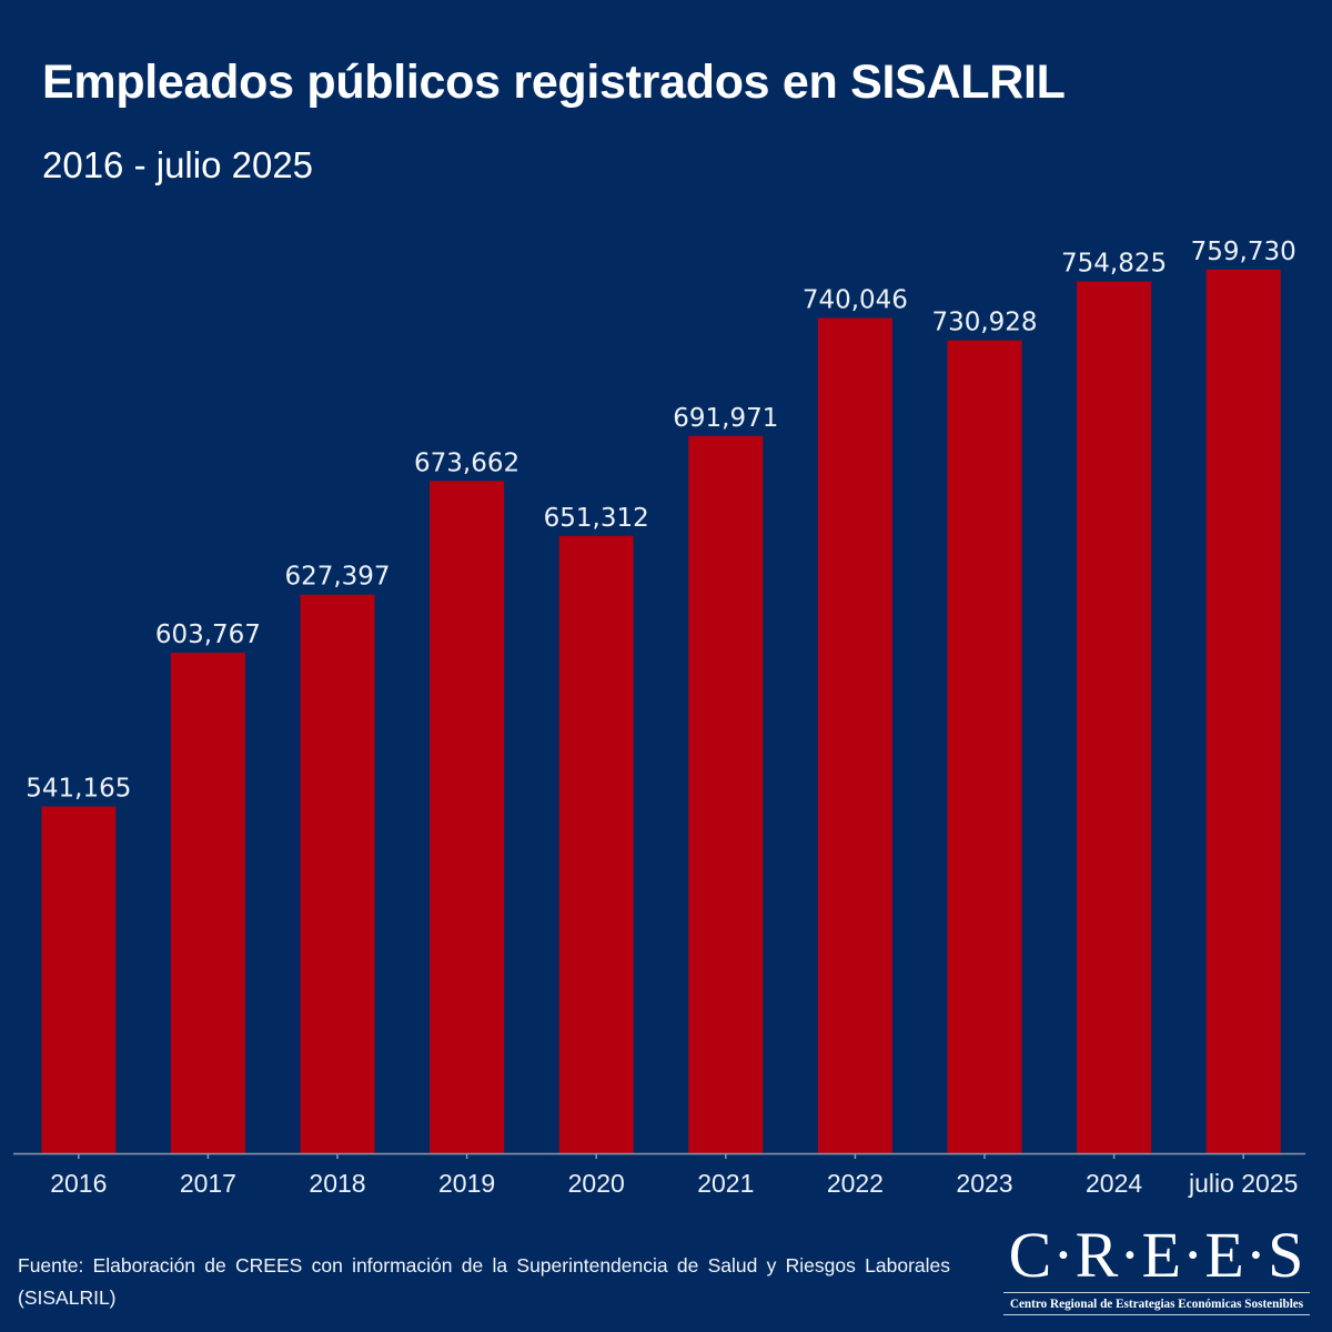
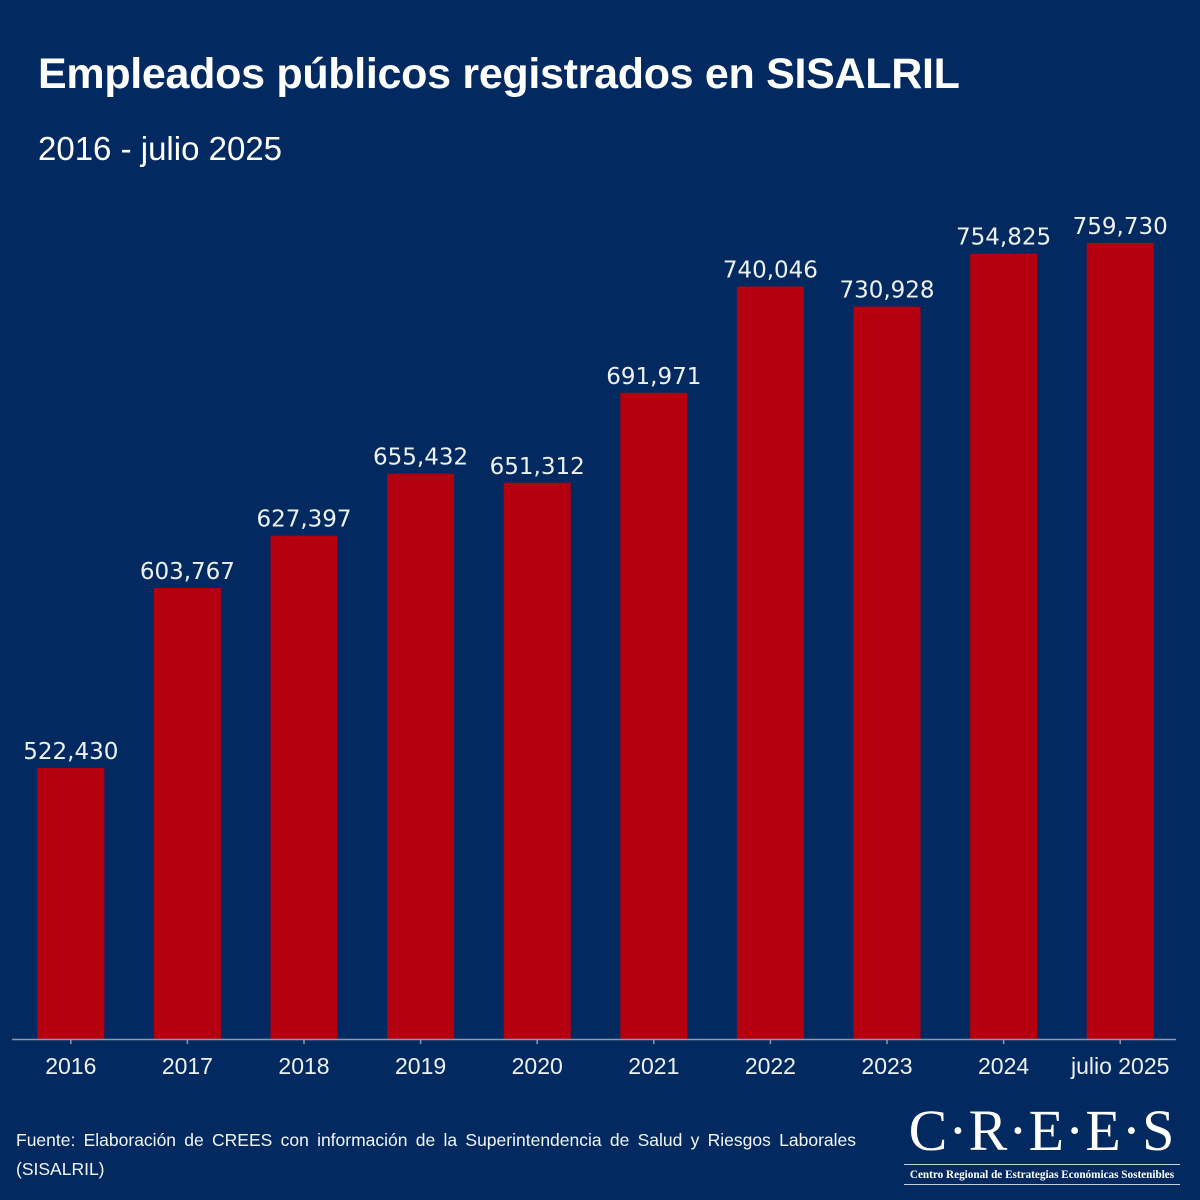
2016: 541,165 -> 522,430
2019: 673,662 -> 655,432
